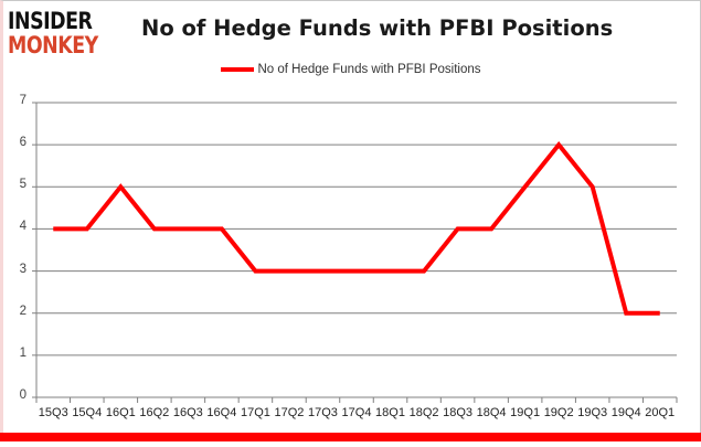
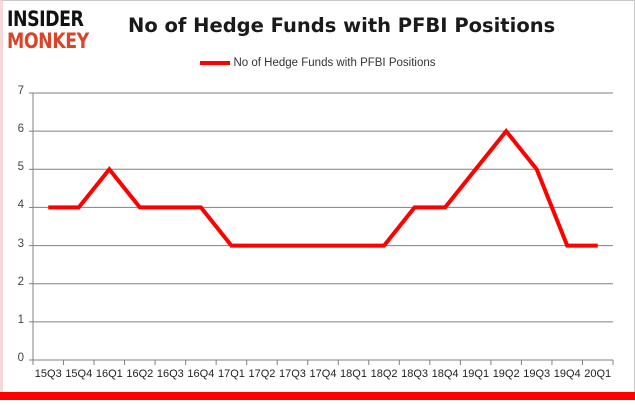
19Q4: 2 -> 3
20Q1: 2 -> 3
